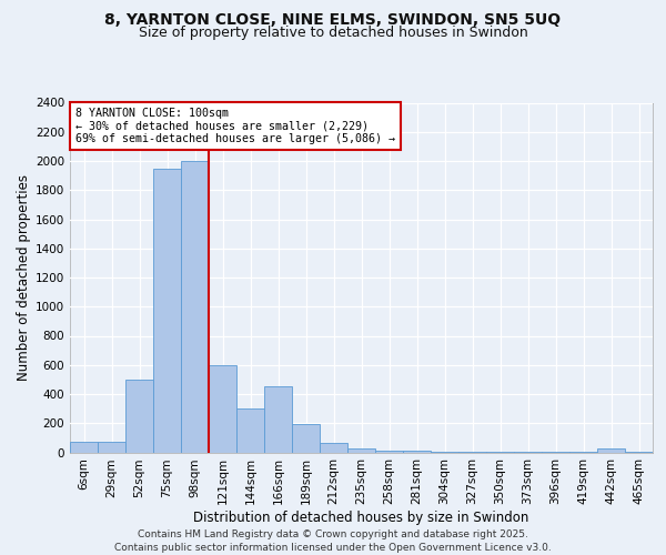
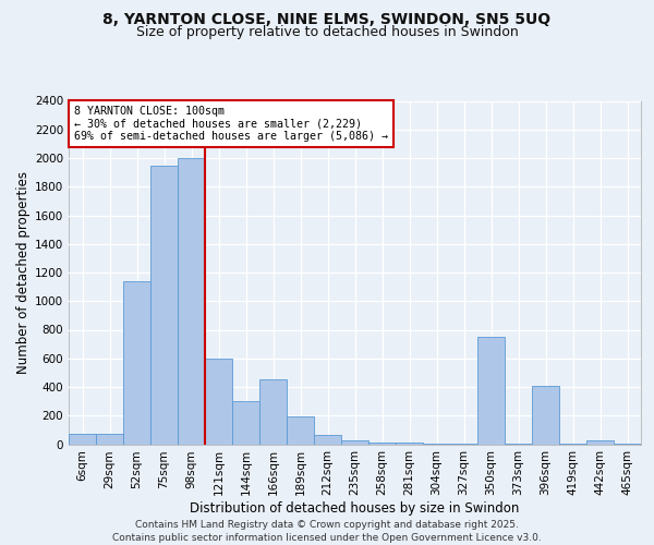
52sqm: 500 -> 1140
350sqm: 0 -> 750
396sqm: 0 -> 410
